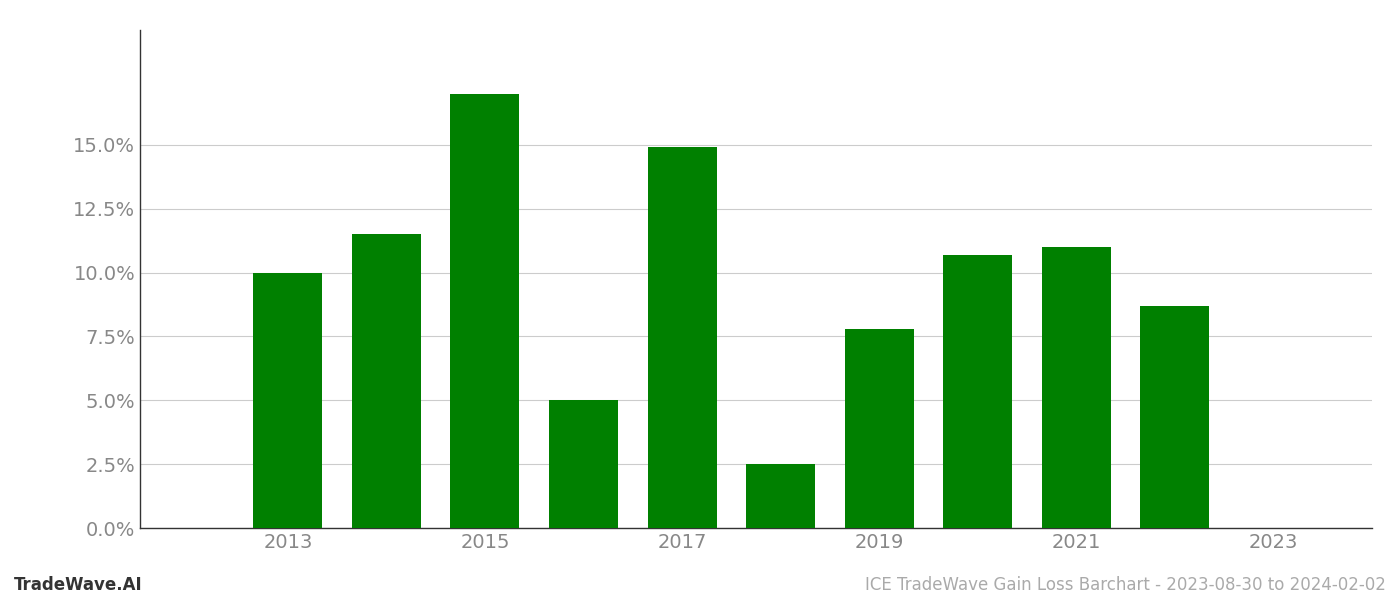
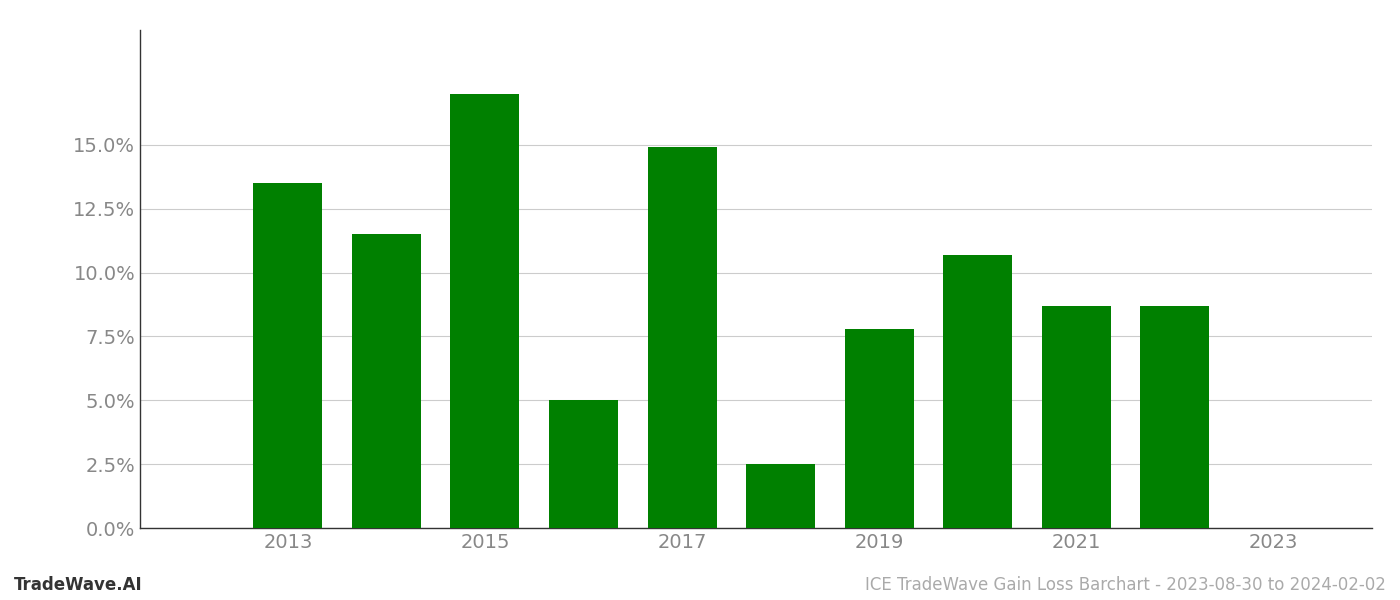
2013: 10.0% -> 13.5%
2021: 11.0% -> 8.7%
